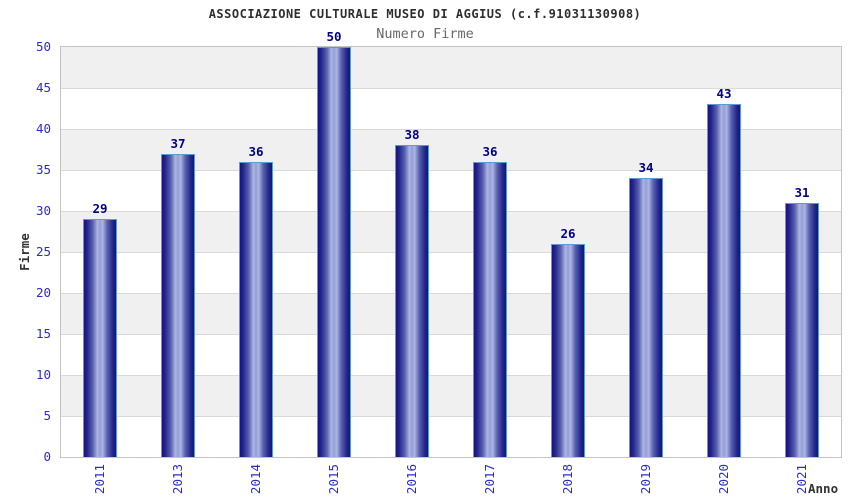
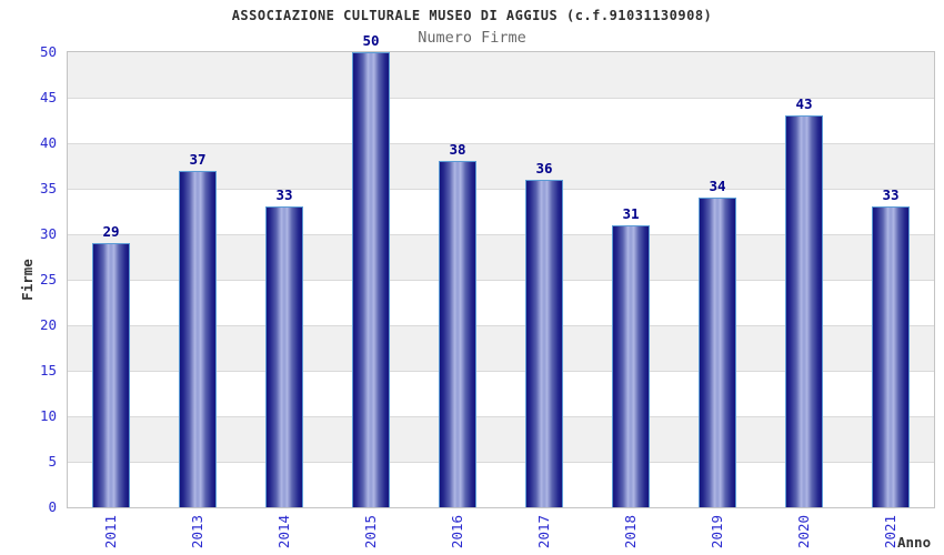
2014: 36 -> 33
2018: 26 -> 31
2021: 31 -> 33
